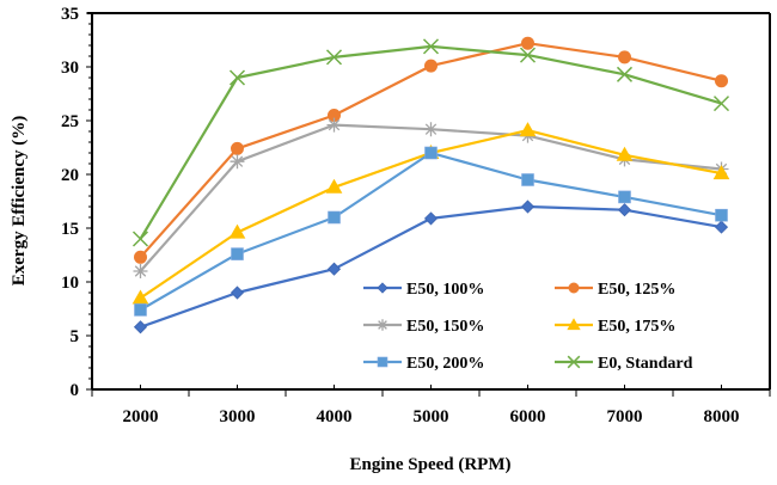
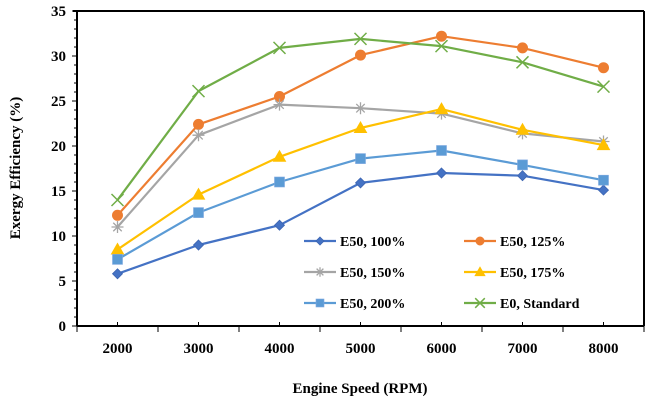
E0, Standard/3000: 29 -> 26
E50, 200%/5000: 22 -> 19
